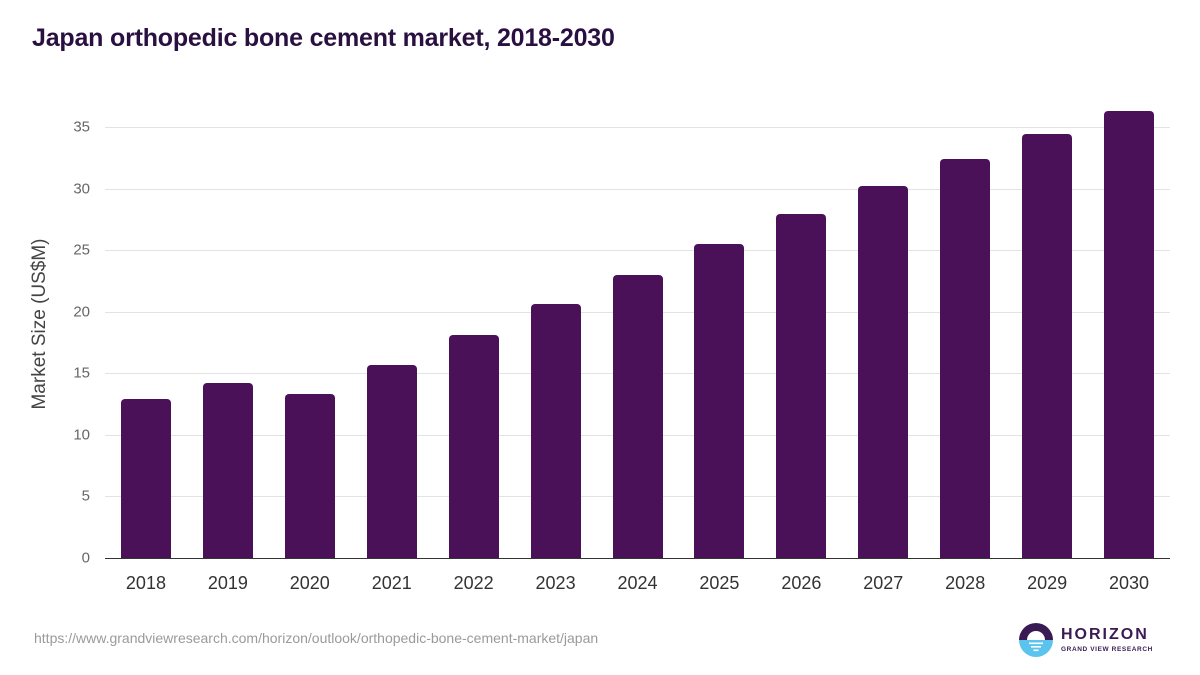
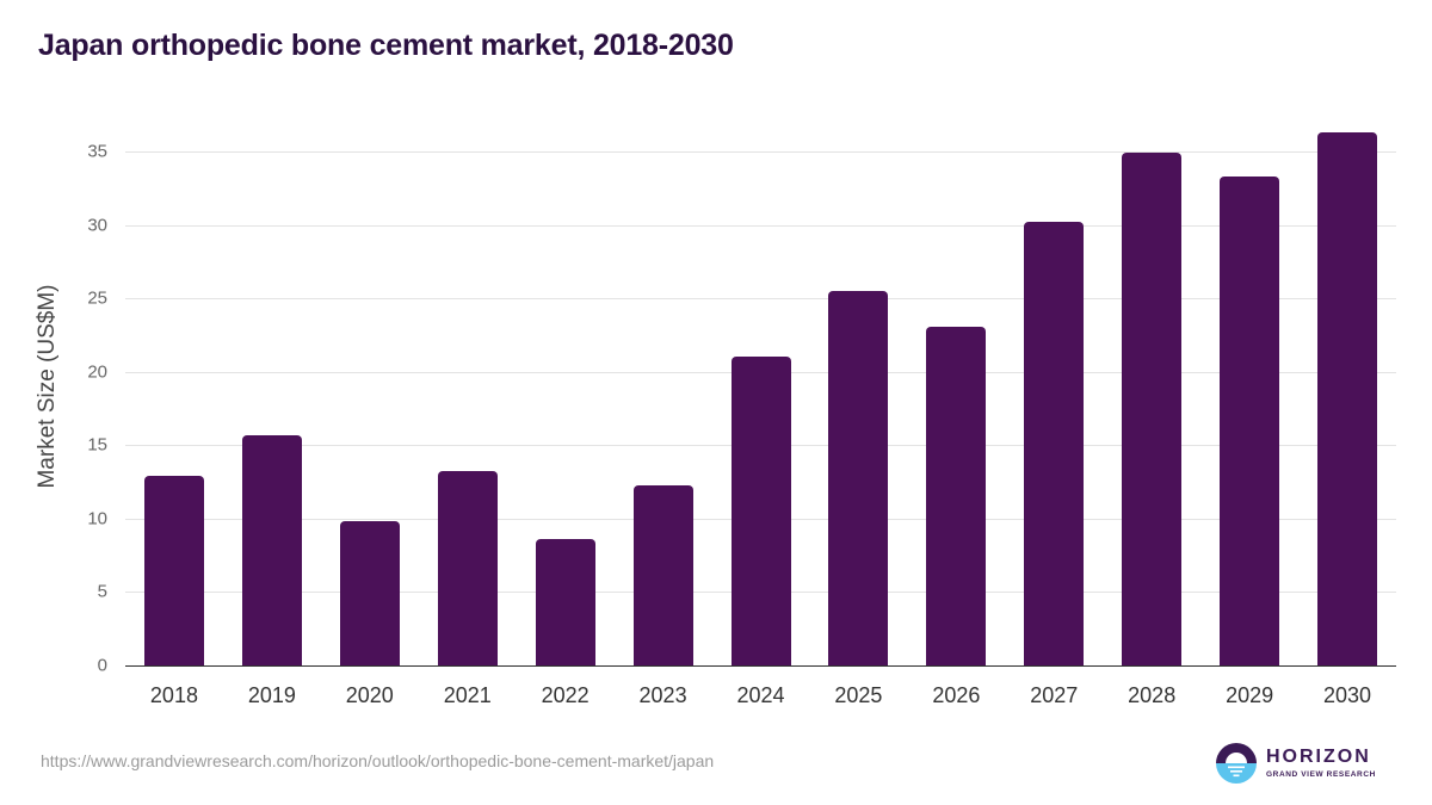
2019: 14.2 -> 15.7
2020: 13.3 -> 9.8
2021: 15.7 -> 13.2
2022: 18.1 -> 8.6
2023: 20.6 -> 12.3
2024: 23.0 -> 21.0
2026: 27.9 -> 23.1
2028: 32.4 -> 34.9
2029: 34.4 -> 33.3
